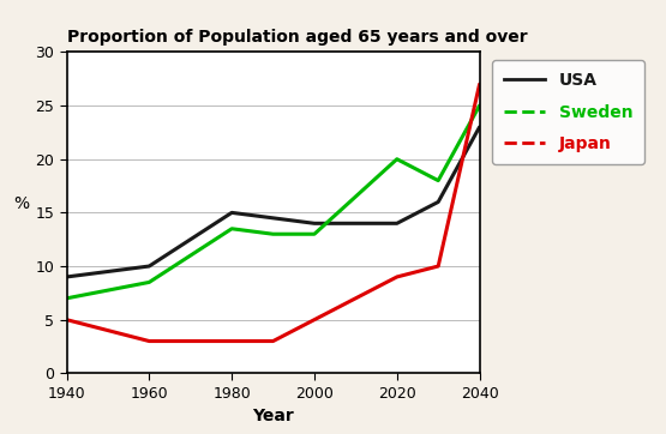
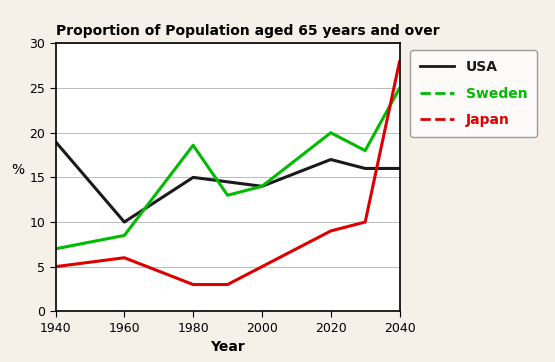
USA/1940: 9.0 -> 19.0
Japan/1960: 3 -> 6
Sweden/1980: 13.5 -> 18.6
Sweden/2000: 13.0 -> 14.0
USA/2020: 14.0 -> 17.0
USA/2040: 23.0 -> 16.0
Japan/2040: 27 -> 28
